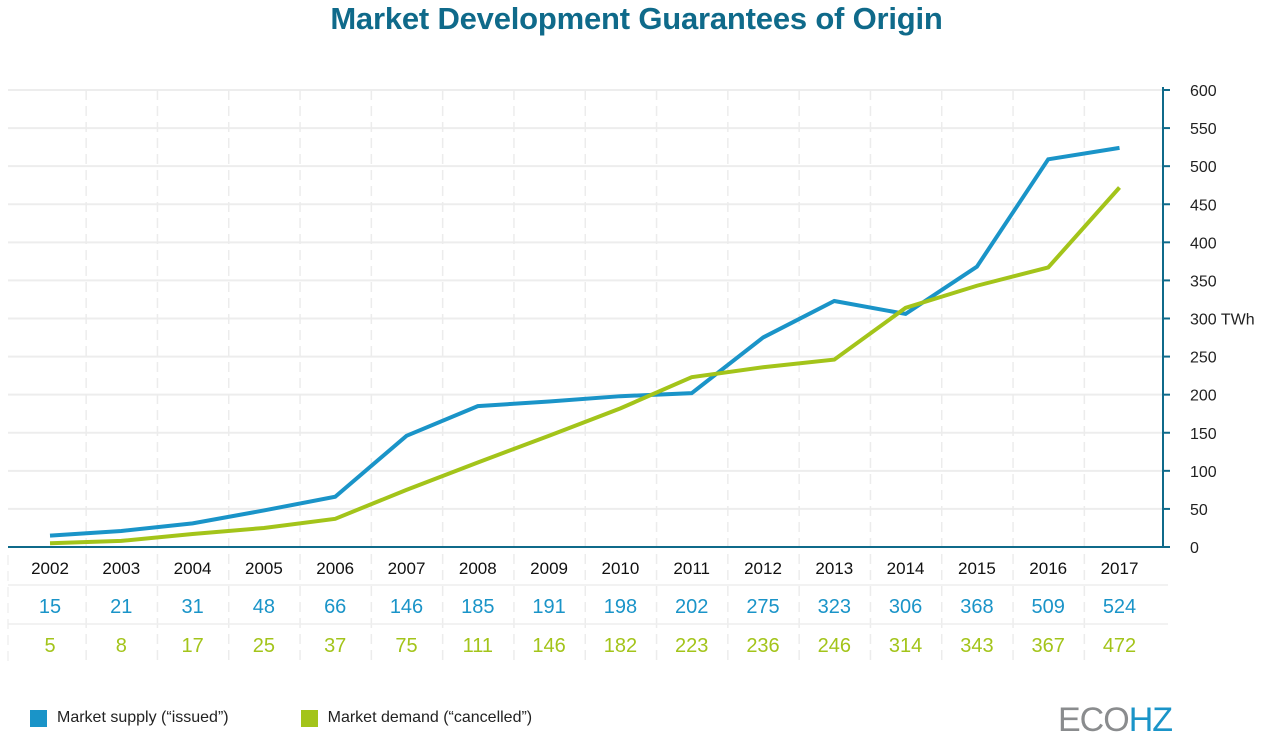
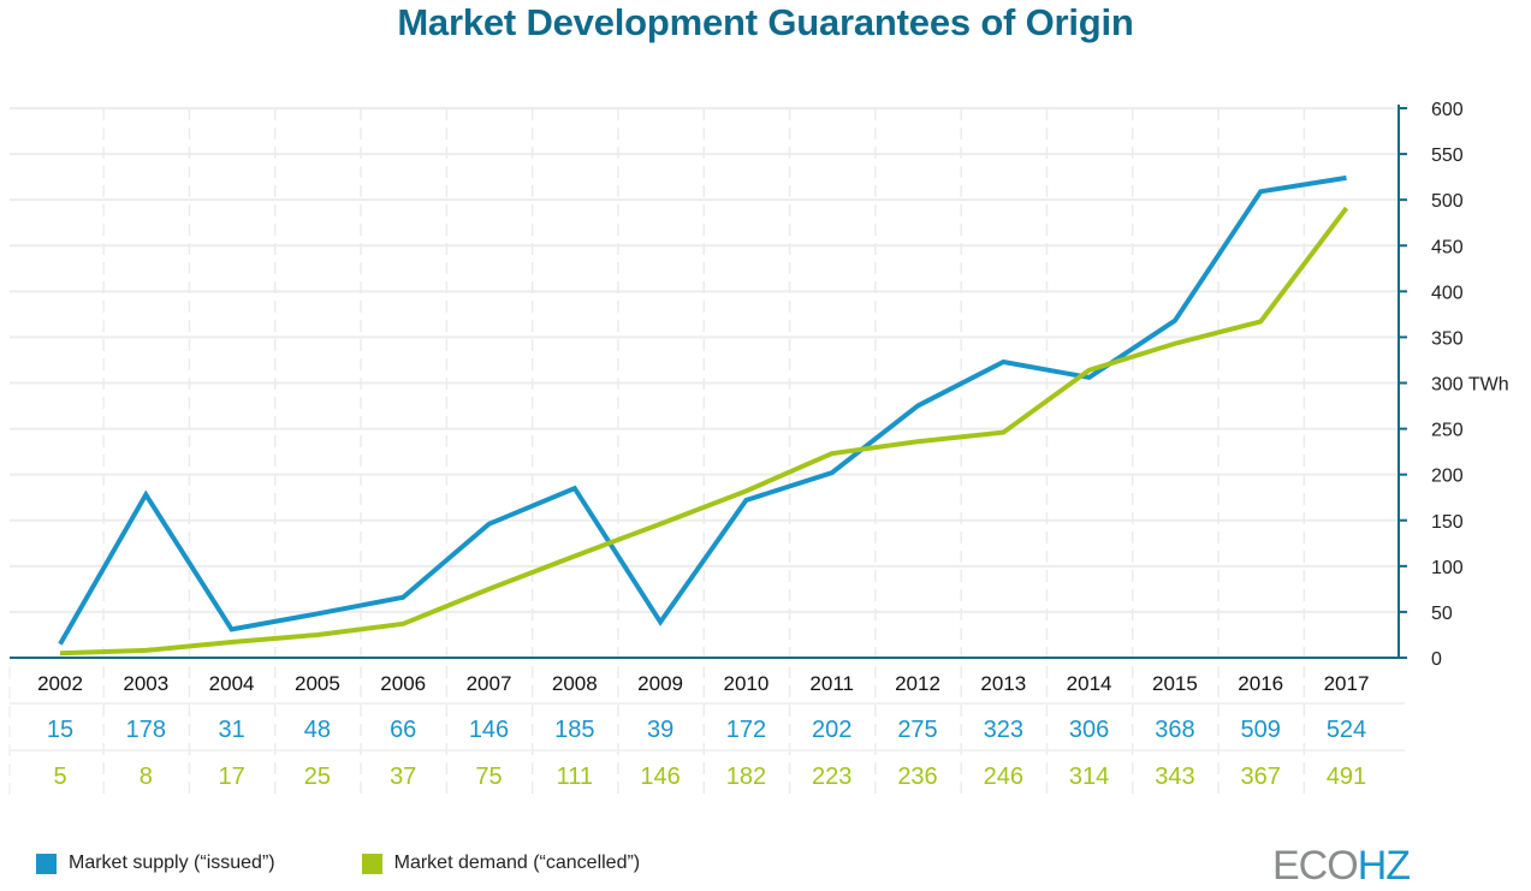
Market supply (“issued”)/2003: 21 -> 178
Market supply (“issued”)/2009: 191 -> 39
Market supply (“issued”)/2010: 198 -> 172
Market demand (“cancelled”)/2017: 472 -> 491
